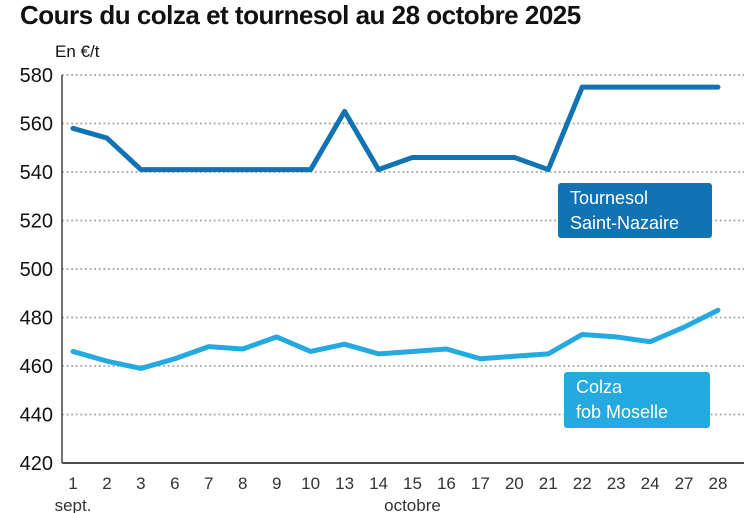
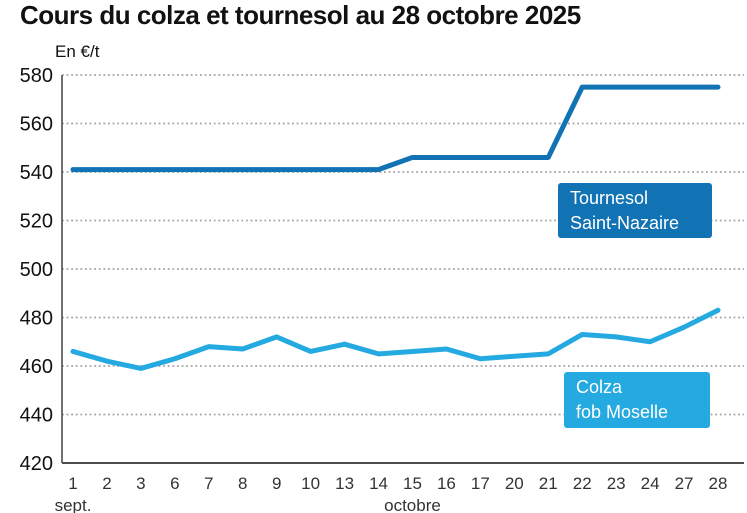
Tournesol Saint-Nazaire/1: 558 -> 541
Tournesol Saint-Nazaire/2: 554 -> 541
Tournesol Saint-Nazaire/13: 565 -> 541
Tournesol Saint-Nazaire/21: 541 -> 546
